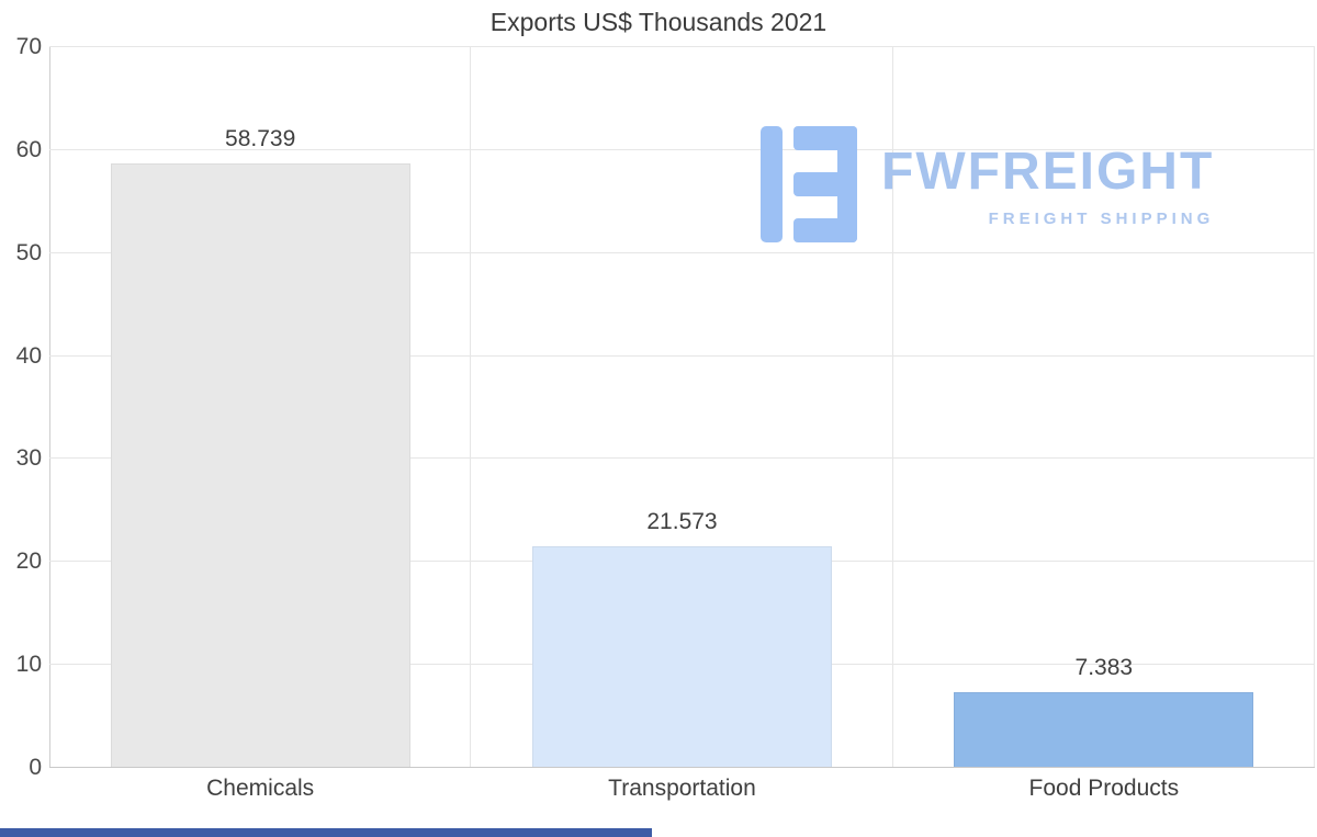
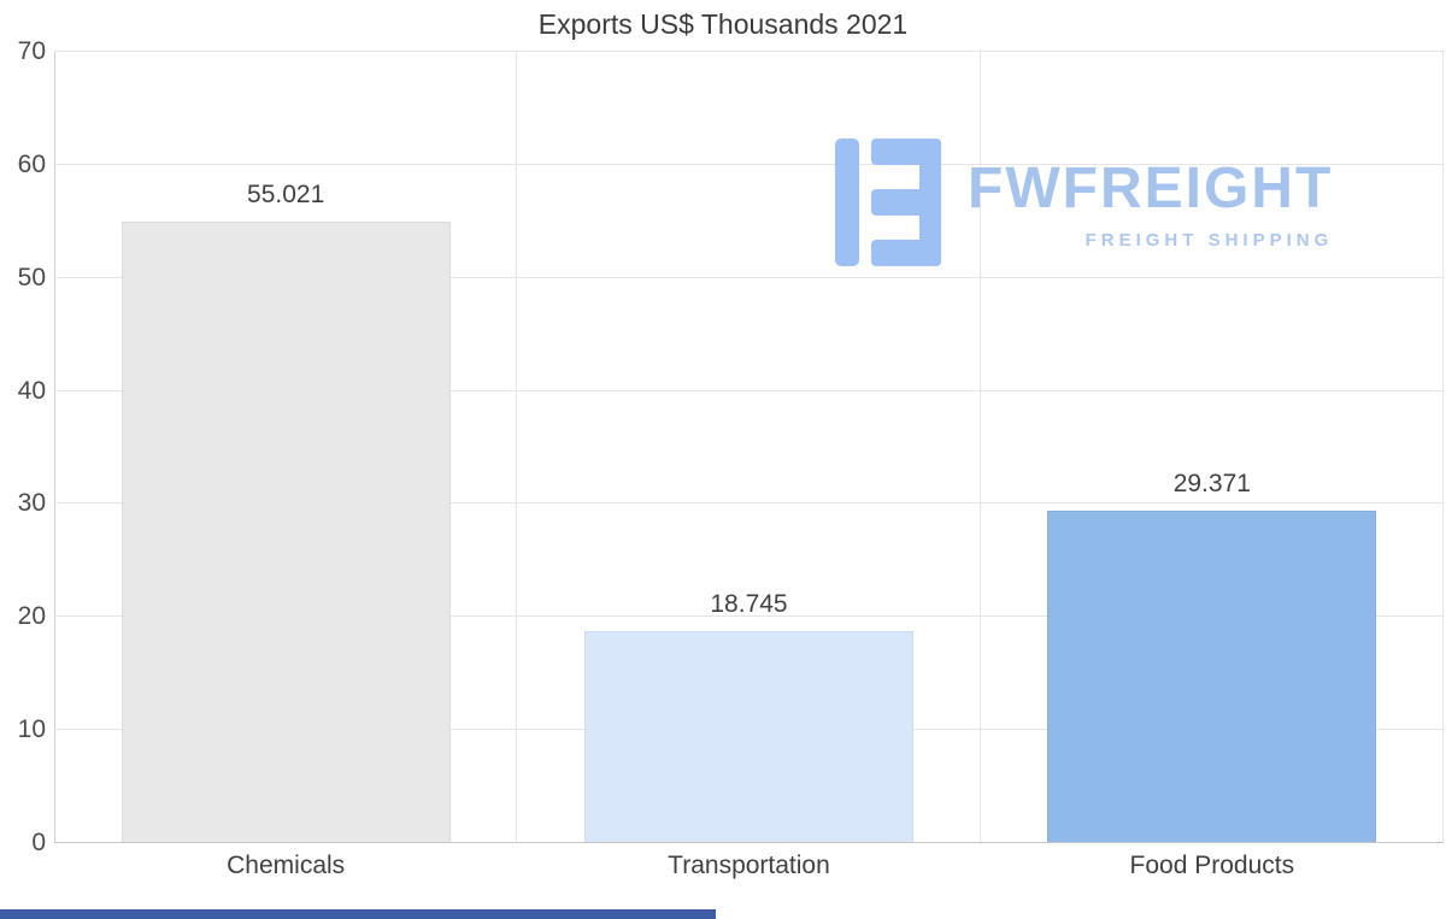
Chemicals: 58.739 -> 55.021
Transportation: 21.573 -> 18.745
Food Products: 7.383 -> 29.371
